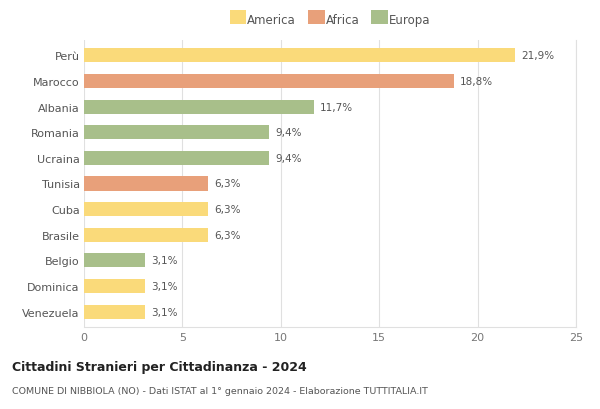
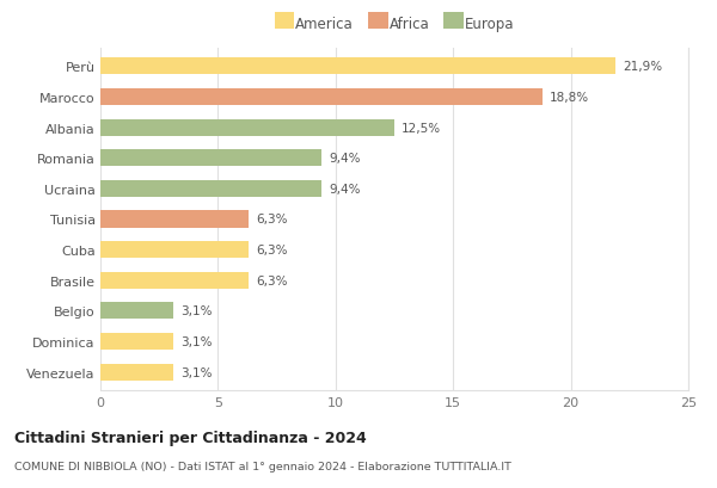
Albania: 11,7% -> 12,5%
